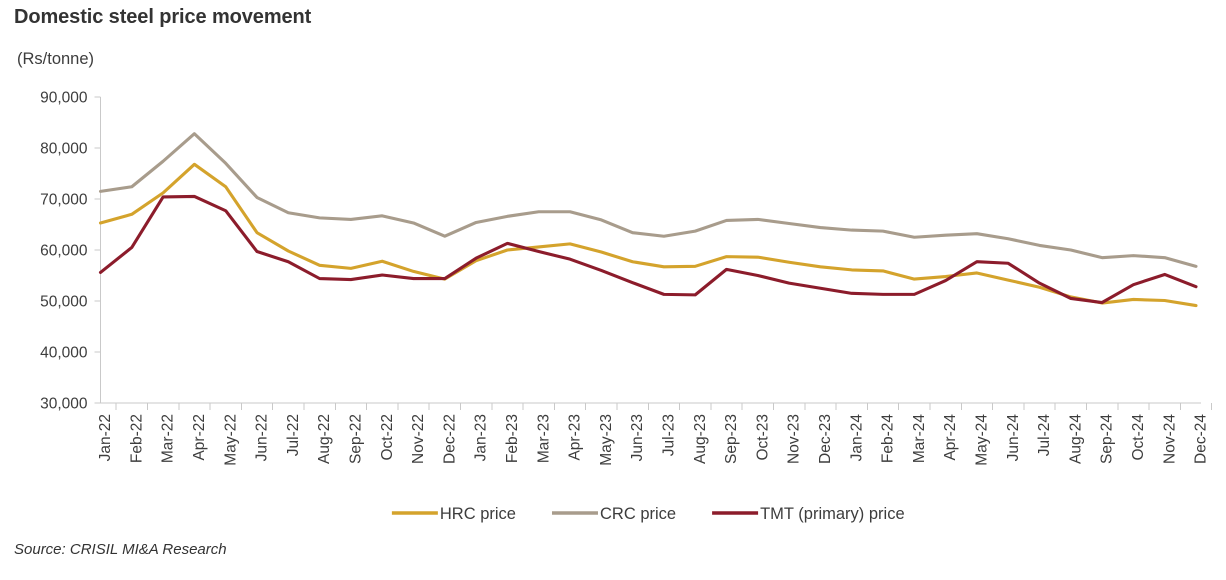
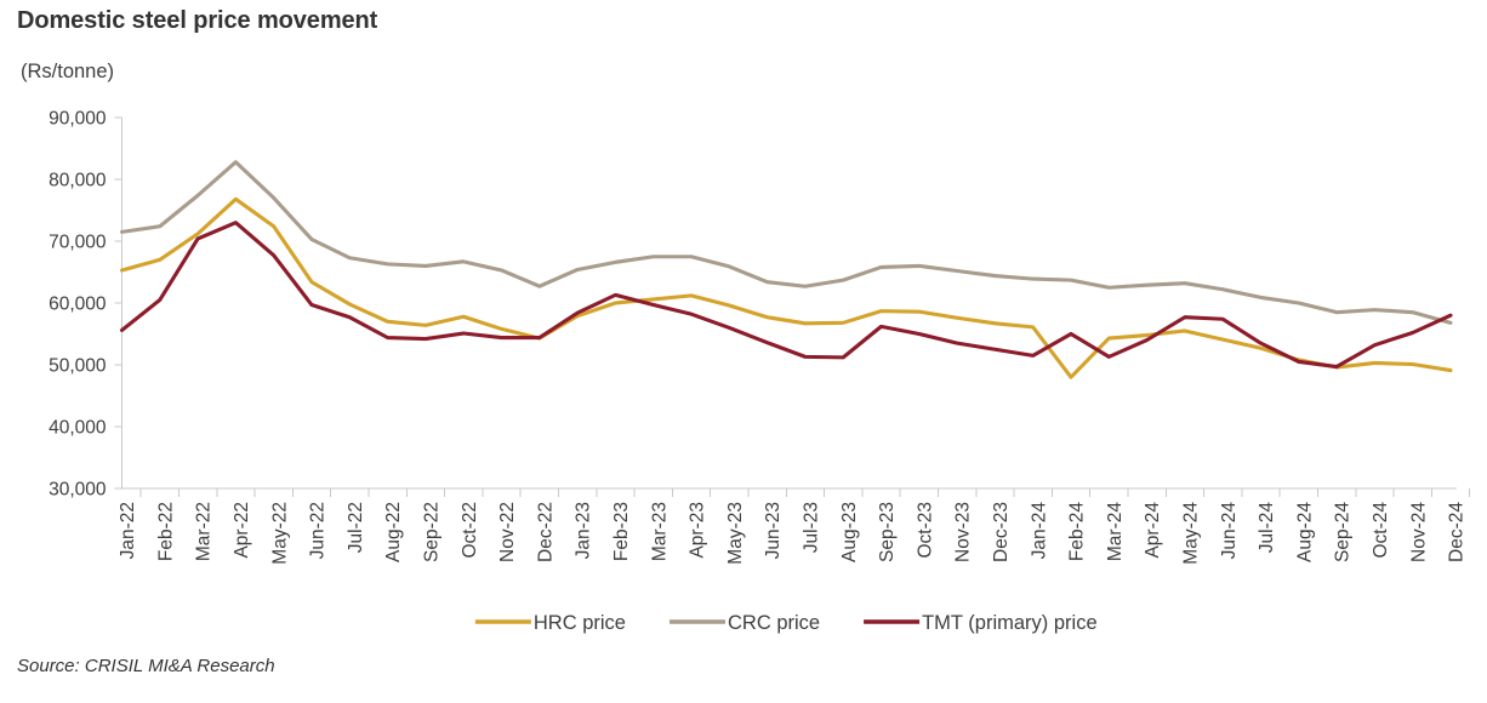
TMT (primary) price/Apr-22: 70000 -> 73000
HRC price/Feb-24: 56000 -> 48000
TMT (primary) price/Feb-24: 51000 -> 55000
TMT (primary) price/Dec-24: 53000 -> 58000
